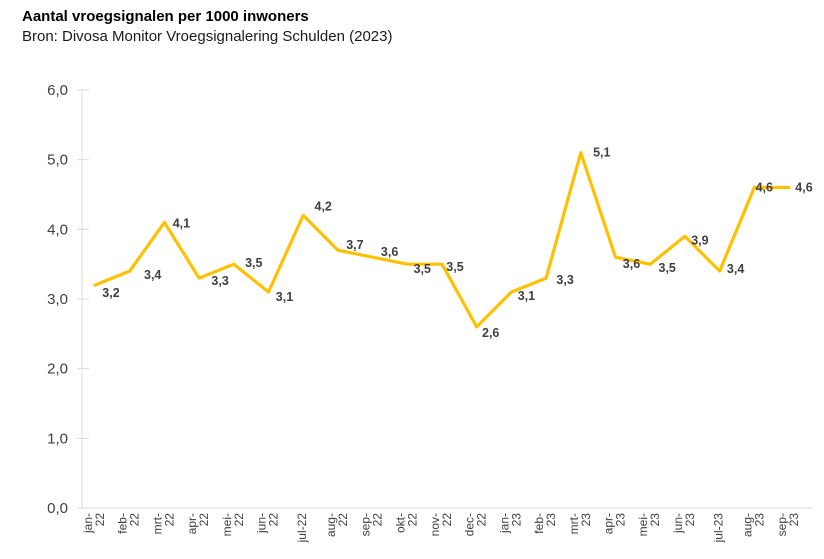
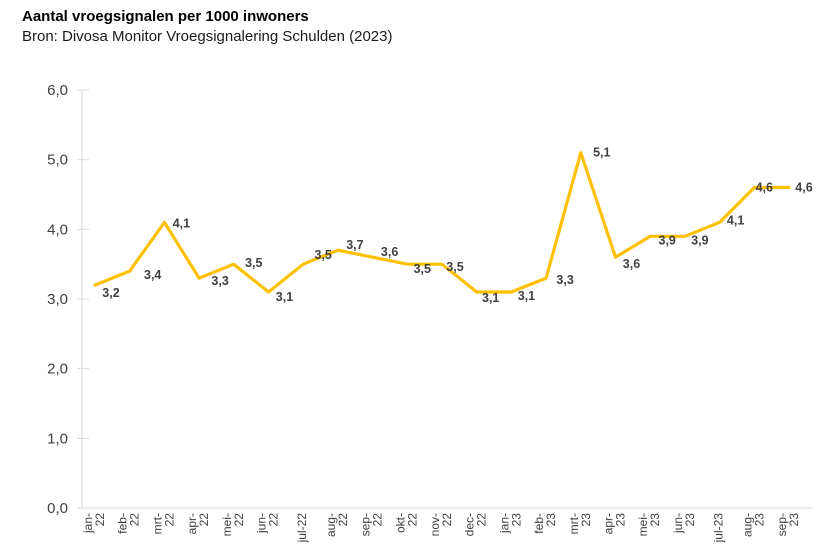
jul-22: 4,2 -> 3,5
dec-22: 2,6 -> 3,1
mei-23: 3,5 -> 3,9
jul-23: 3,4 -> 4,1
